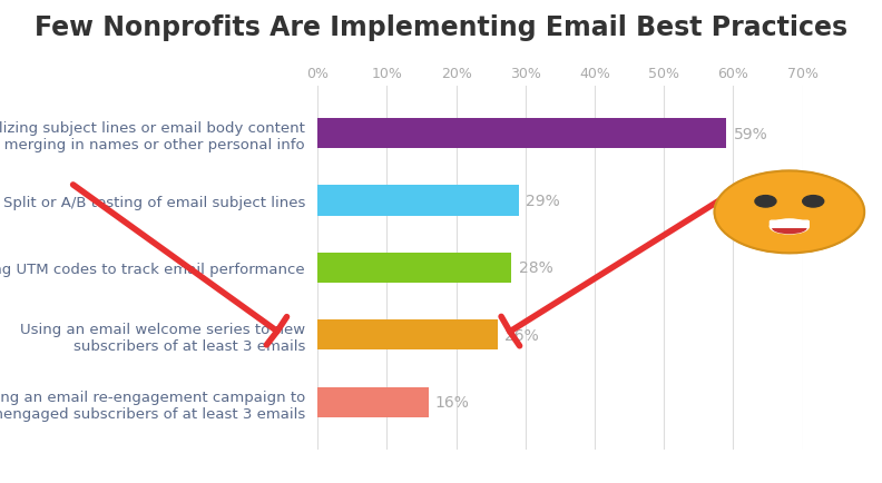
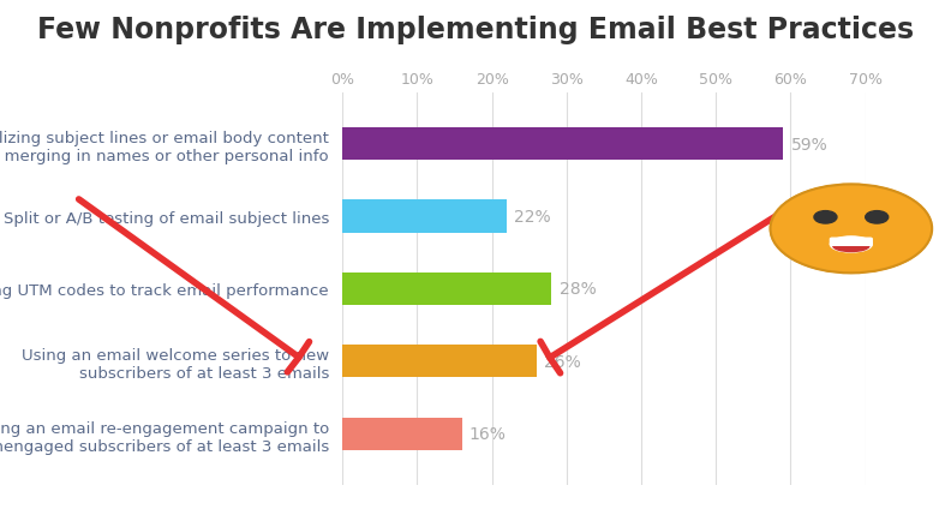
Split or A/B testing of email subject lines: 29% -> 22%
